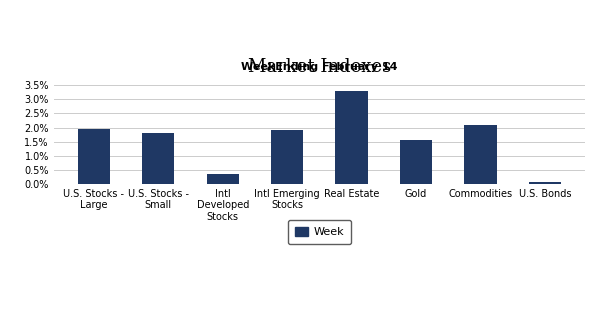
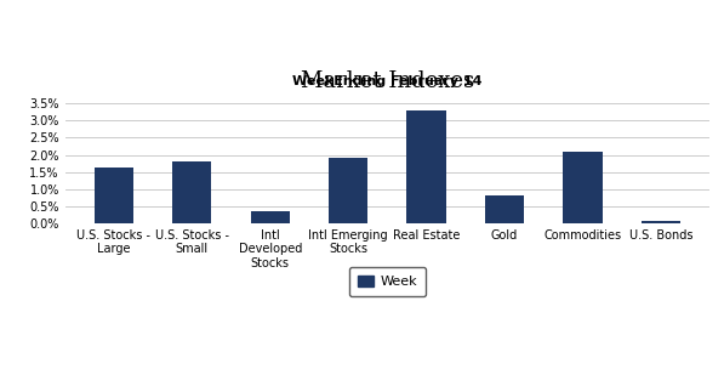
U.S. Stocks - Large: 1.95% -> 1.63%
Gold: 1.55% -> 0.82%
